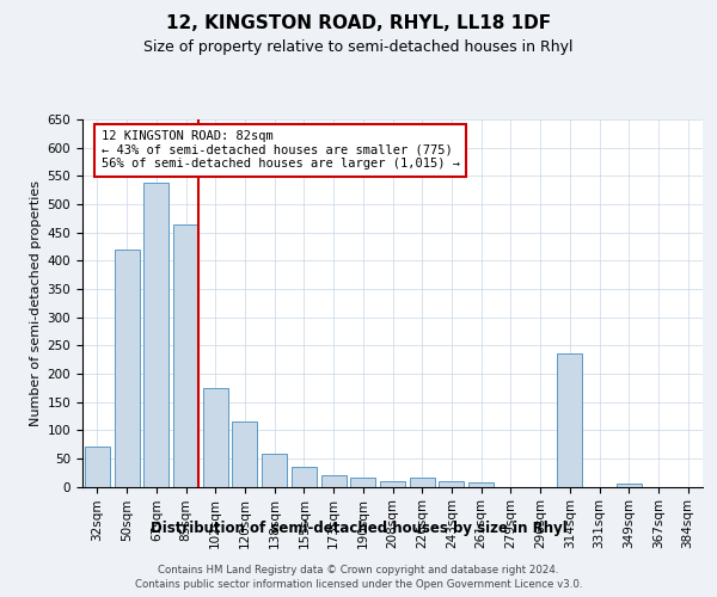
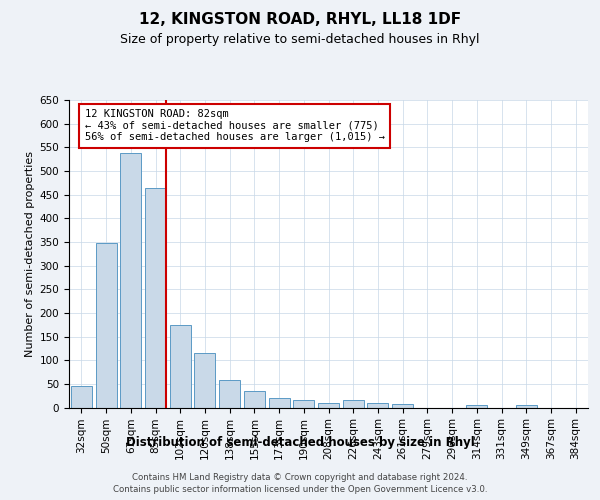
32sqm: 70 -> 46
50sqm: 420 -> 348
314sqm: 235 -> 5
